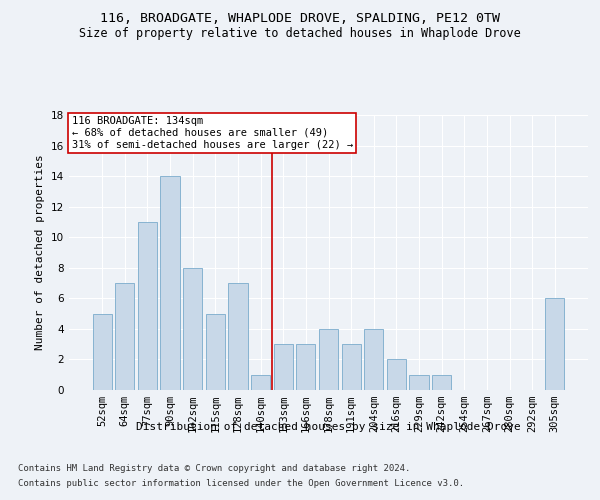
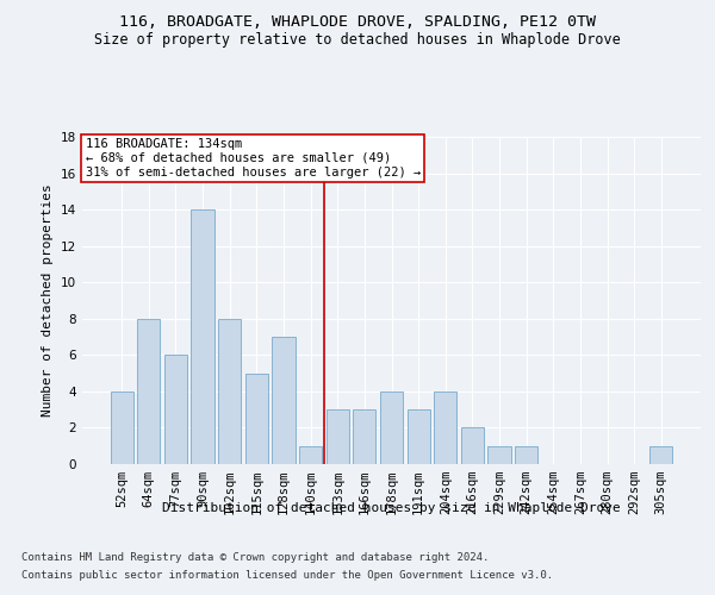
52sqm: 5 -> 4
64sqm: 7 -> 8
77sqm: 11 -> 6
305sqm: 6 -> 1
